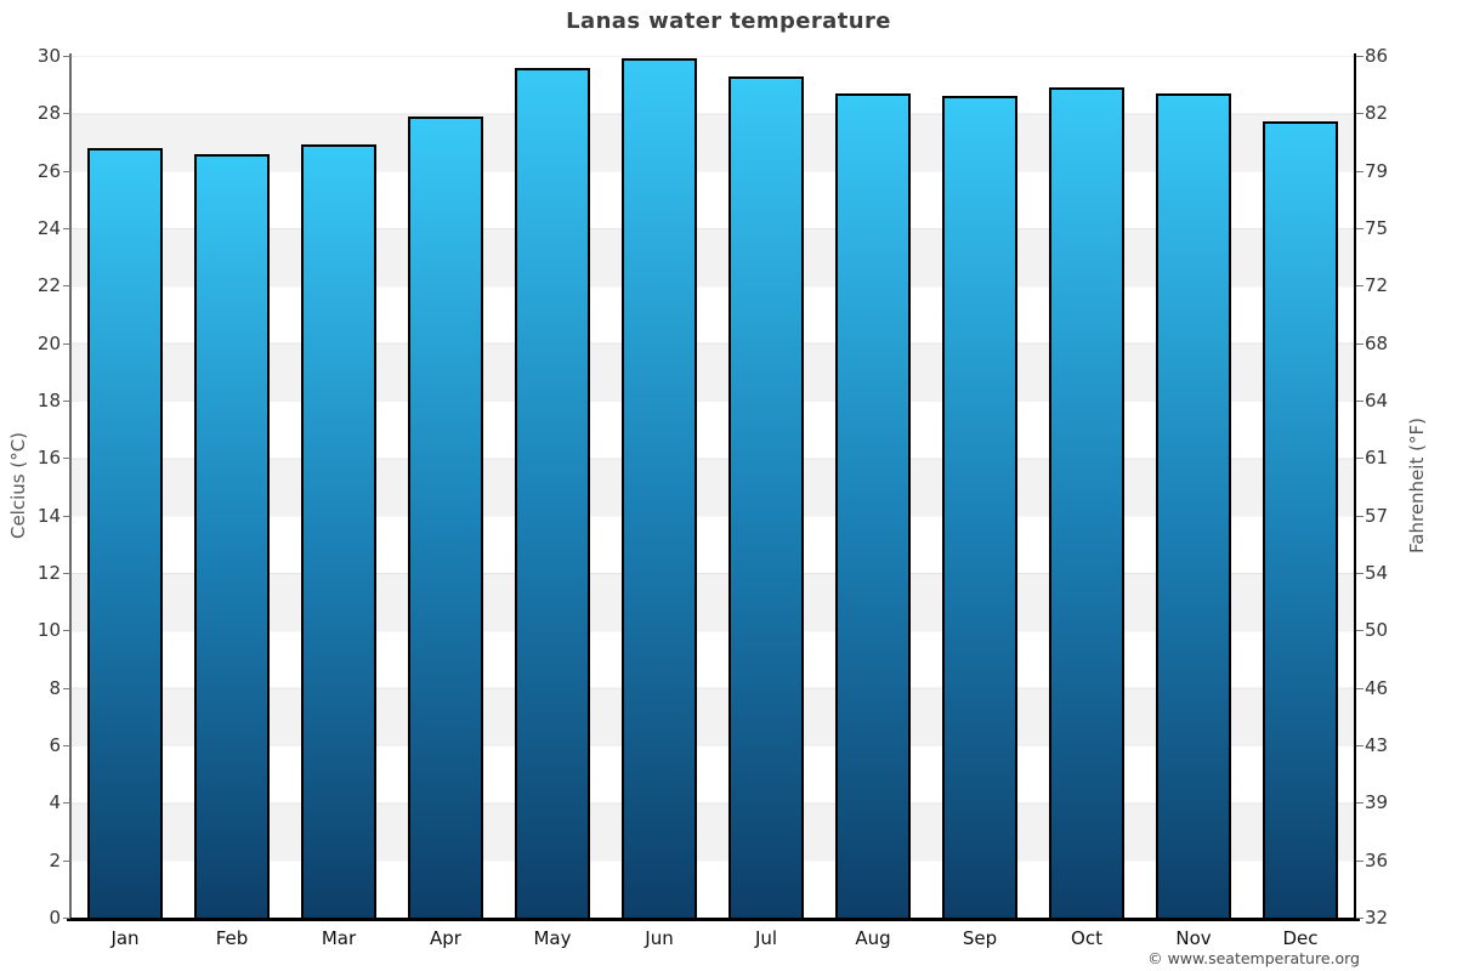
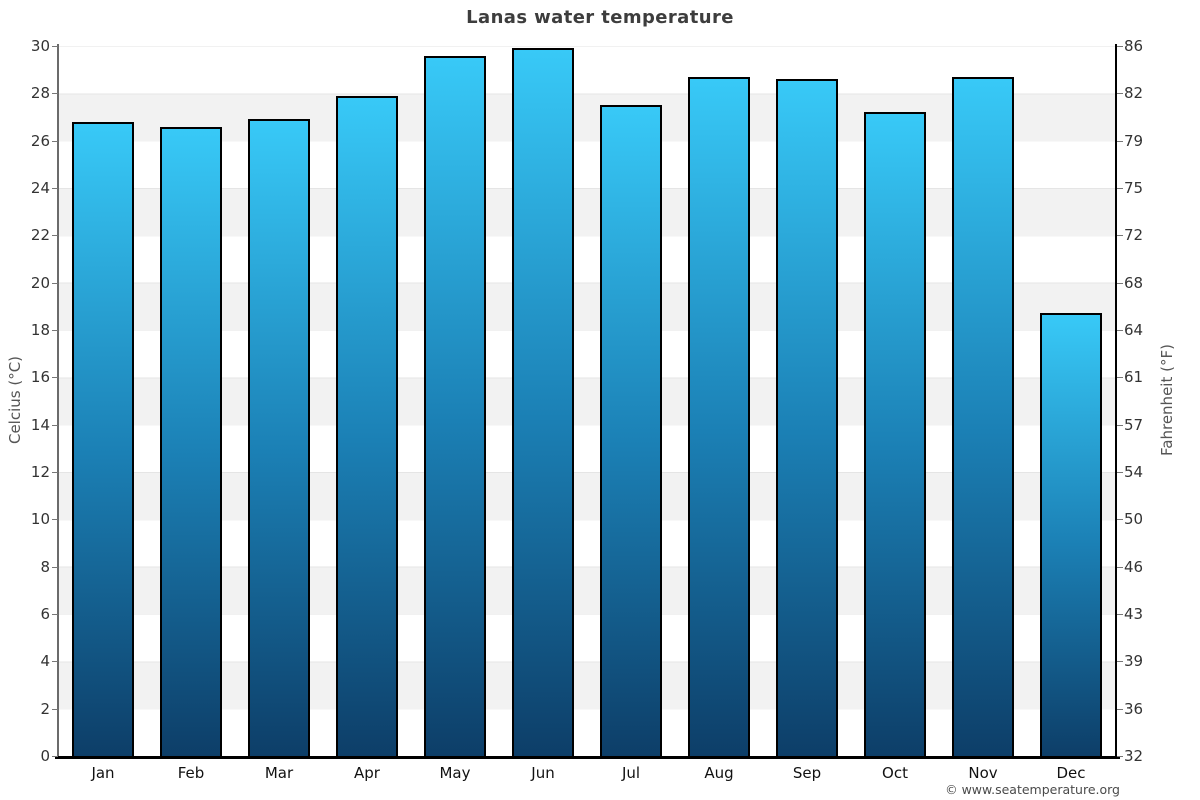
Jul: 29.3 -> 27.5
Oct: 28.9 -> 27.2
Dec: 27.7 -> 18.7
